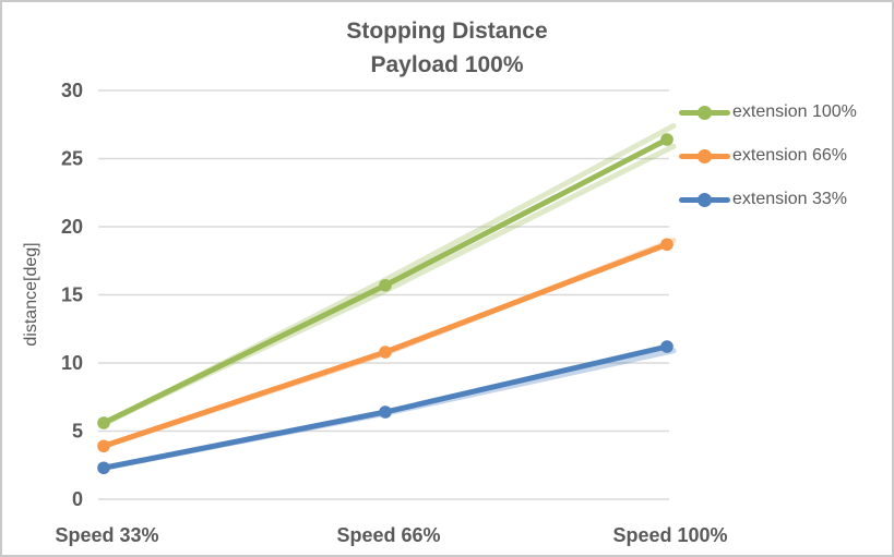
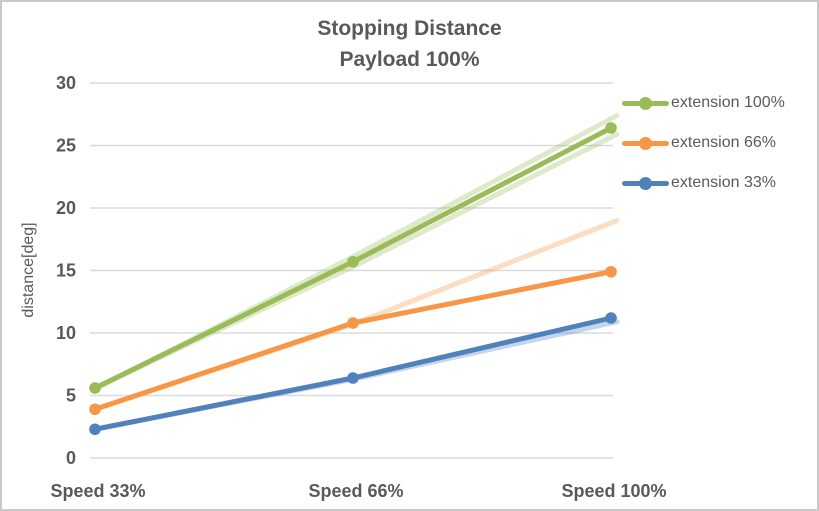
extension 66%/Speed 100%: 18.7 -> 14.9
